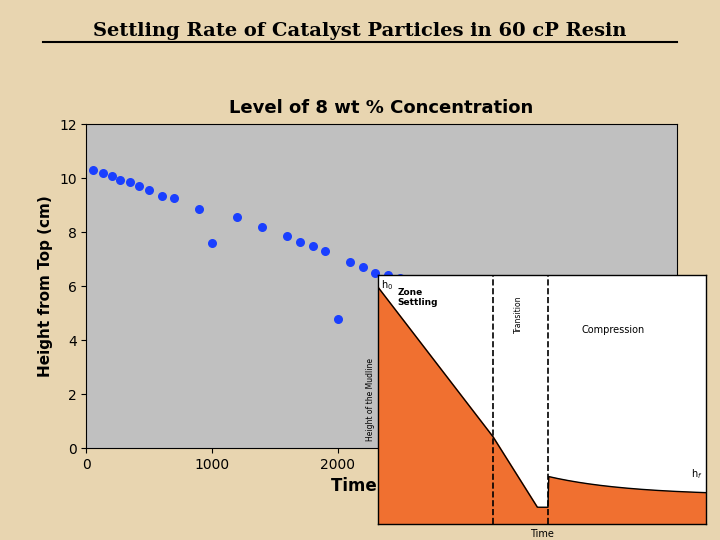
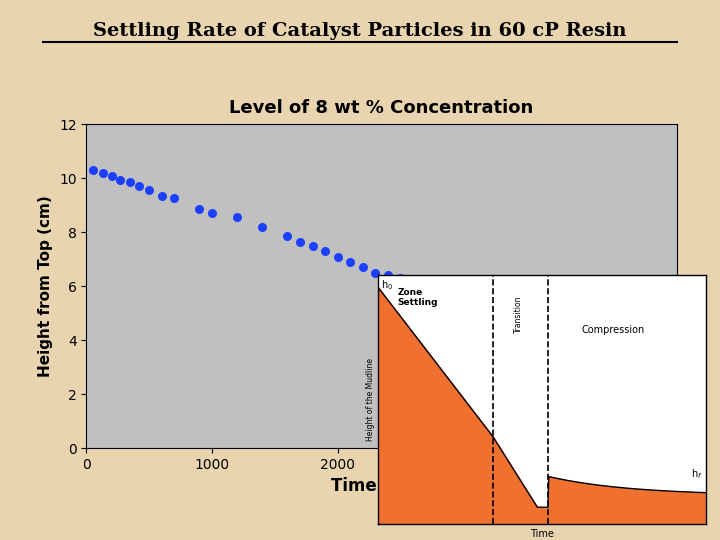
Level of 8 wt % Concentration/1000: 7.60 -> 8.70
Level of 8 wt % Concentration/2000: 4.80 -> 7.10
